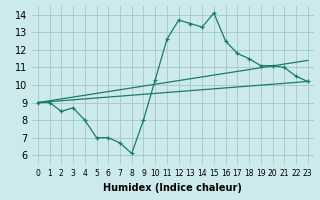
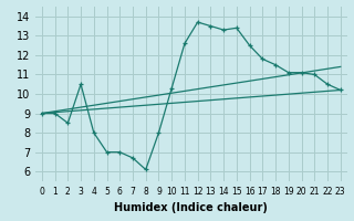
3: 8.7 -> 10.5
15: 14.1 -> 13.4
